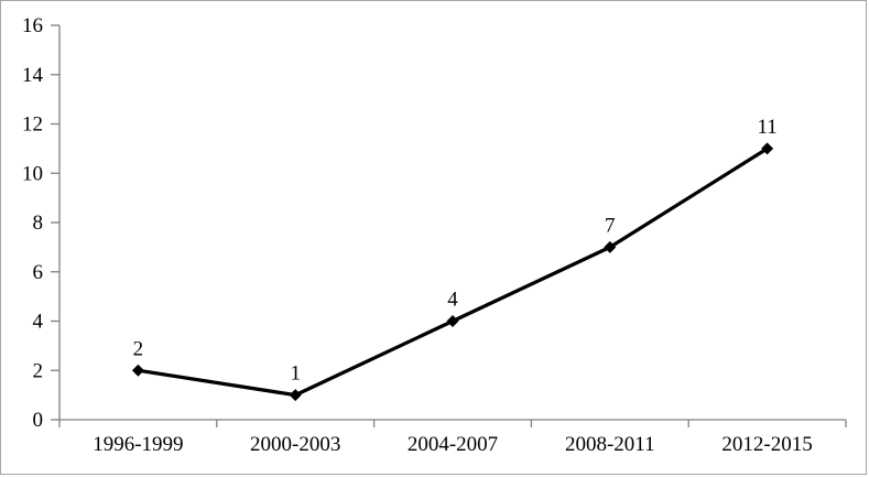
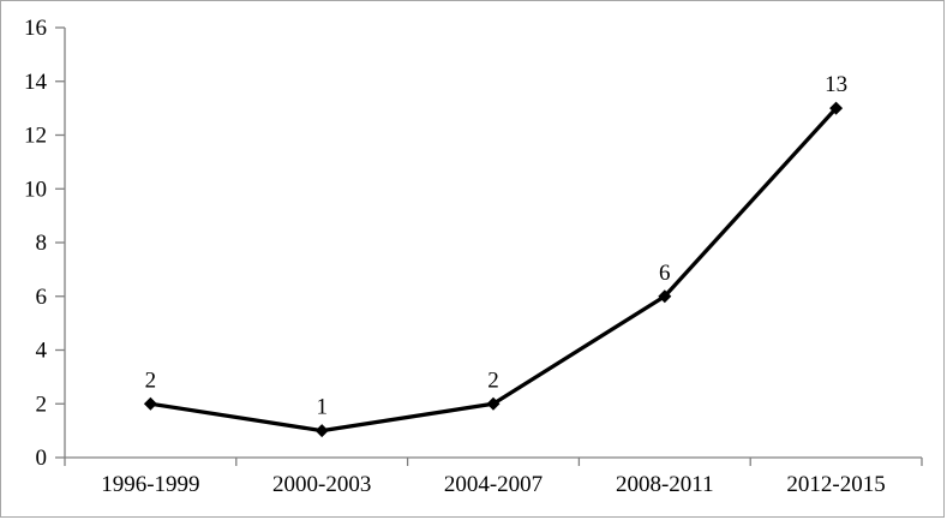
2004-2007: 4 -> 2
2008-2011: 7 -> 6
2012-2015: 11 -> 13
